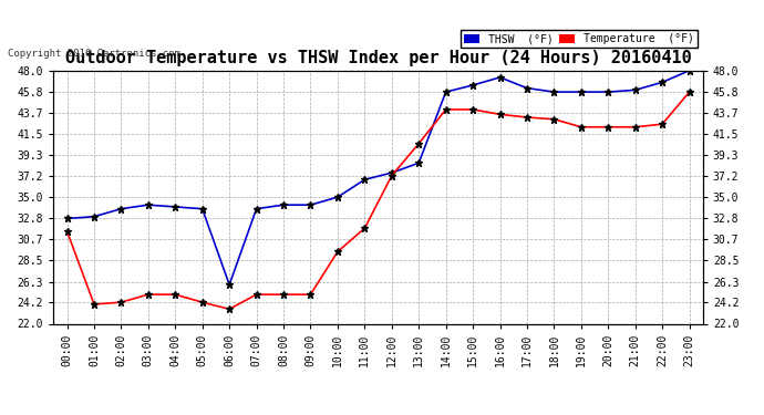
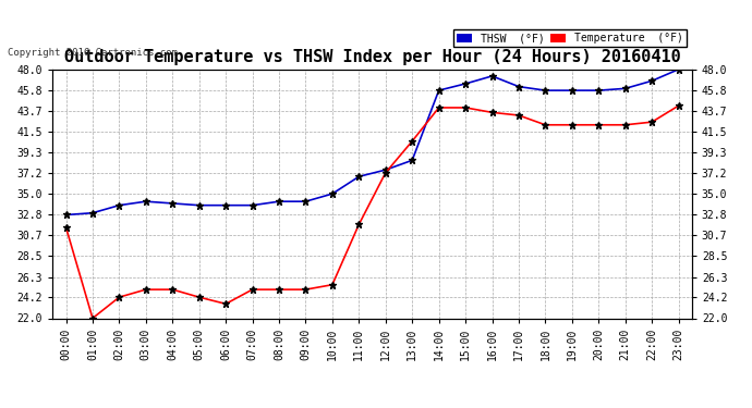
Temperature (°F)/01:00: 24.0 -> 22.0
THSW (°F)/06:00: 26.0 -> 33.8
Temperature (°F)/10:00: 29.4 -> 25.5
Temperature (°F)/18:00: 43.0 -> 42.2
Temperature (°F)/23:00: 45.8 -> 44.2
